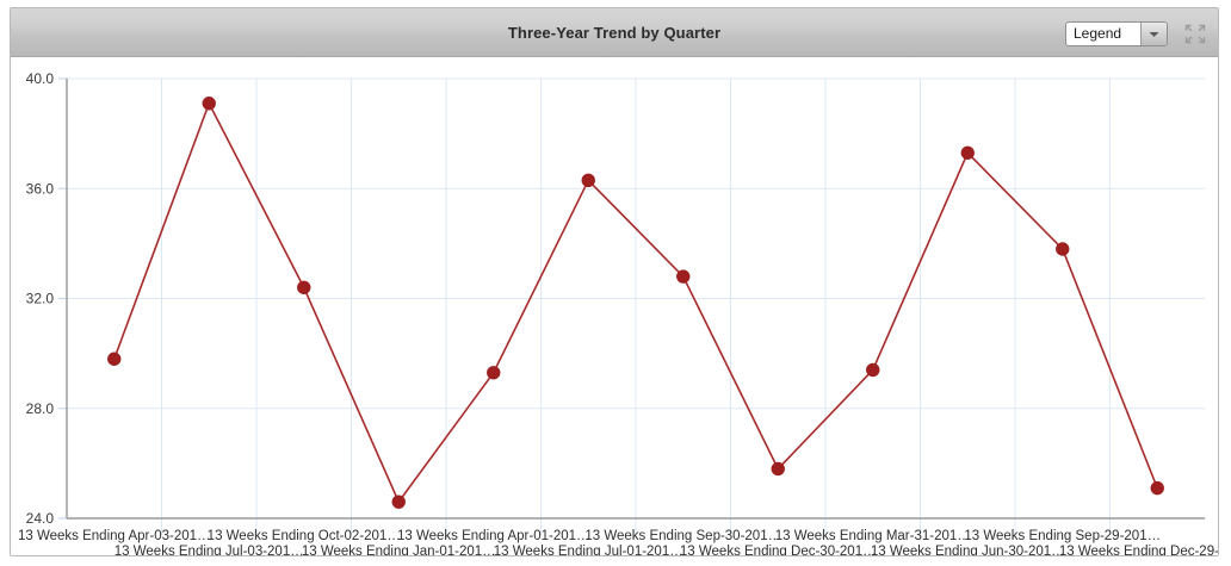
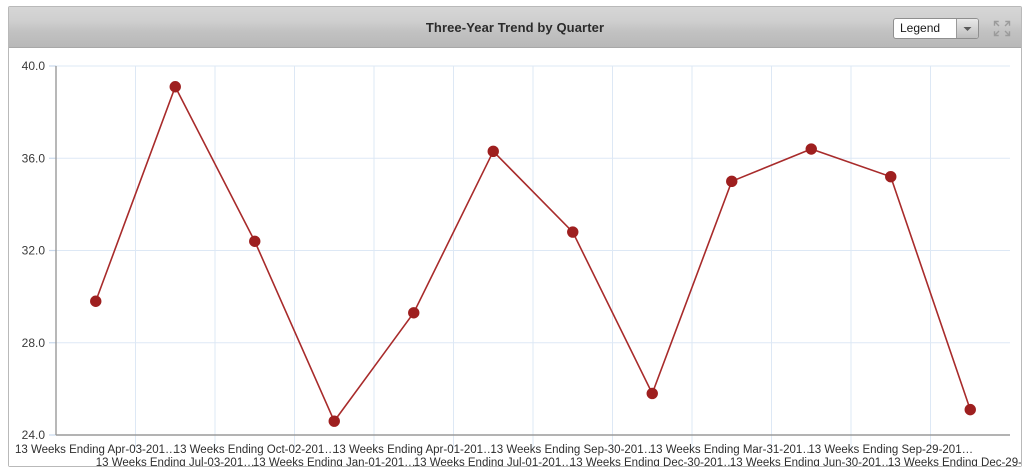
13 Weeks Ending Mar-31-201…: 29.4 -> 35.0
13 Weeks Ending Jun-30-201…: 37.3 -> 36.4
13 Weeks Ending Sep-29-201…: 33.8 -> 35.2
